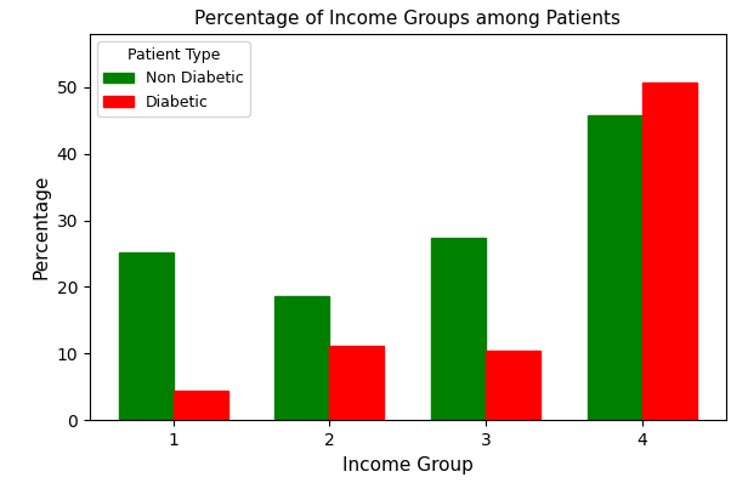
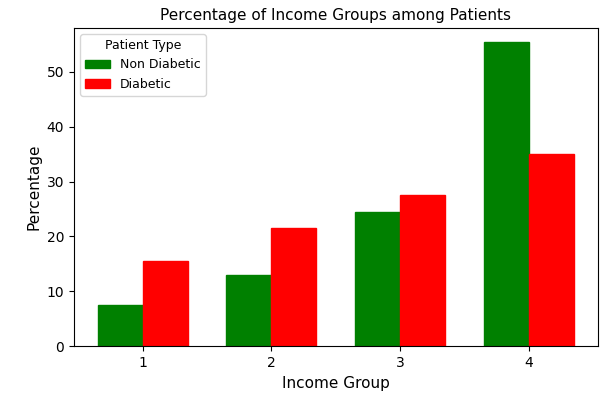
Non Diabetic/1: 25.2 -> 7.5
Diabetic/1: 4.4 -> 15.5
Non Diabetic/2: 18.6 -> 13.0
Diabetic/2: 11.2 -> 21.5
Non Diabetic/3: 27.4 -> 24.5
Diabetic/3: 10.4 -> 27.5
Non Diabetic/4: 45.8 -> 55.5
Diabetic/4: 50.6 -> 35.0
